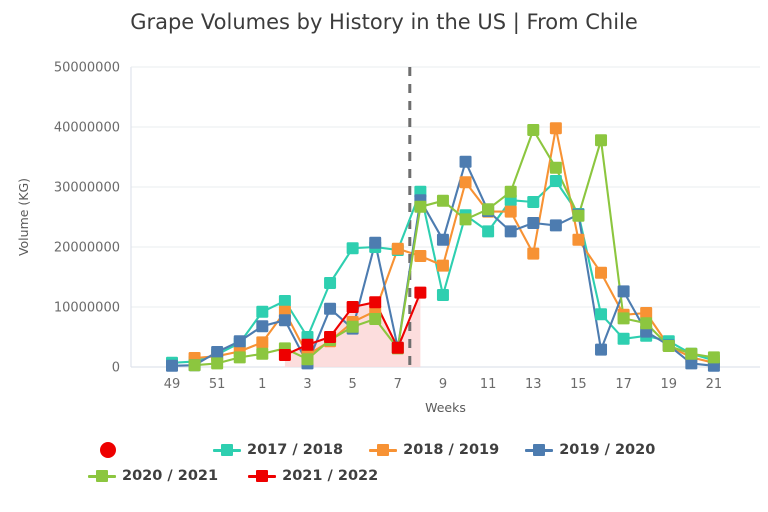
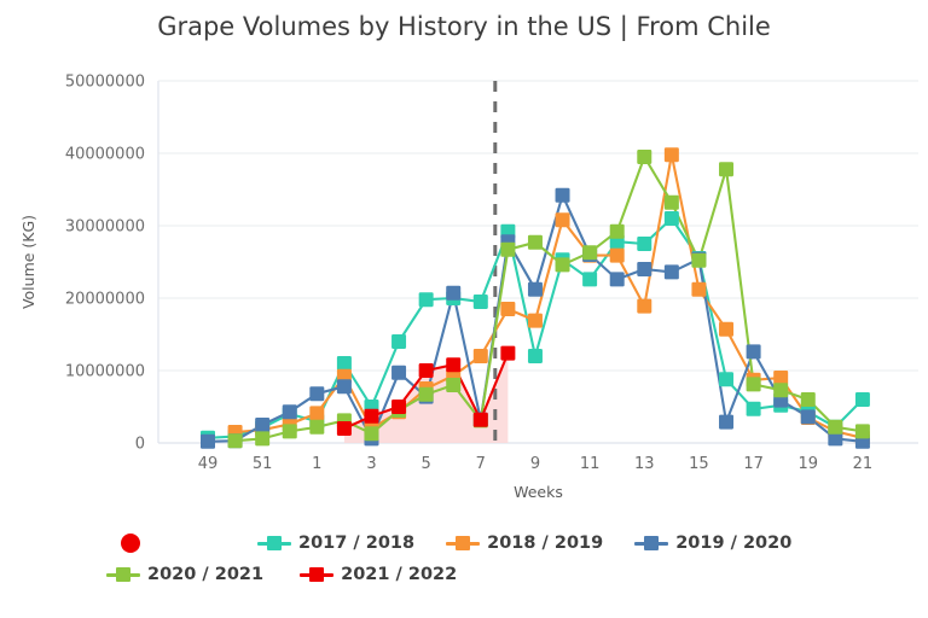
2017 / 2018/1: 9000000 -> 3000000
2018 / 2019/7: 20000000 -> 12000000
2020 / 2021/19: 4000000 -> 6000000
2017 / 2018/21: 1000000 -> 6000000
